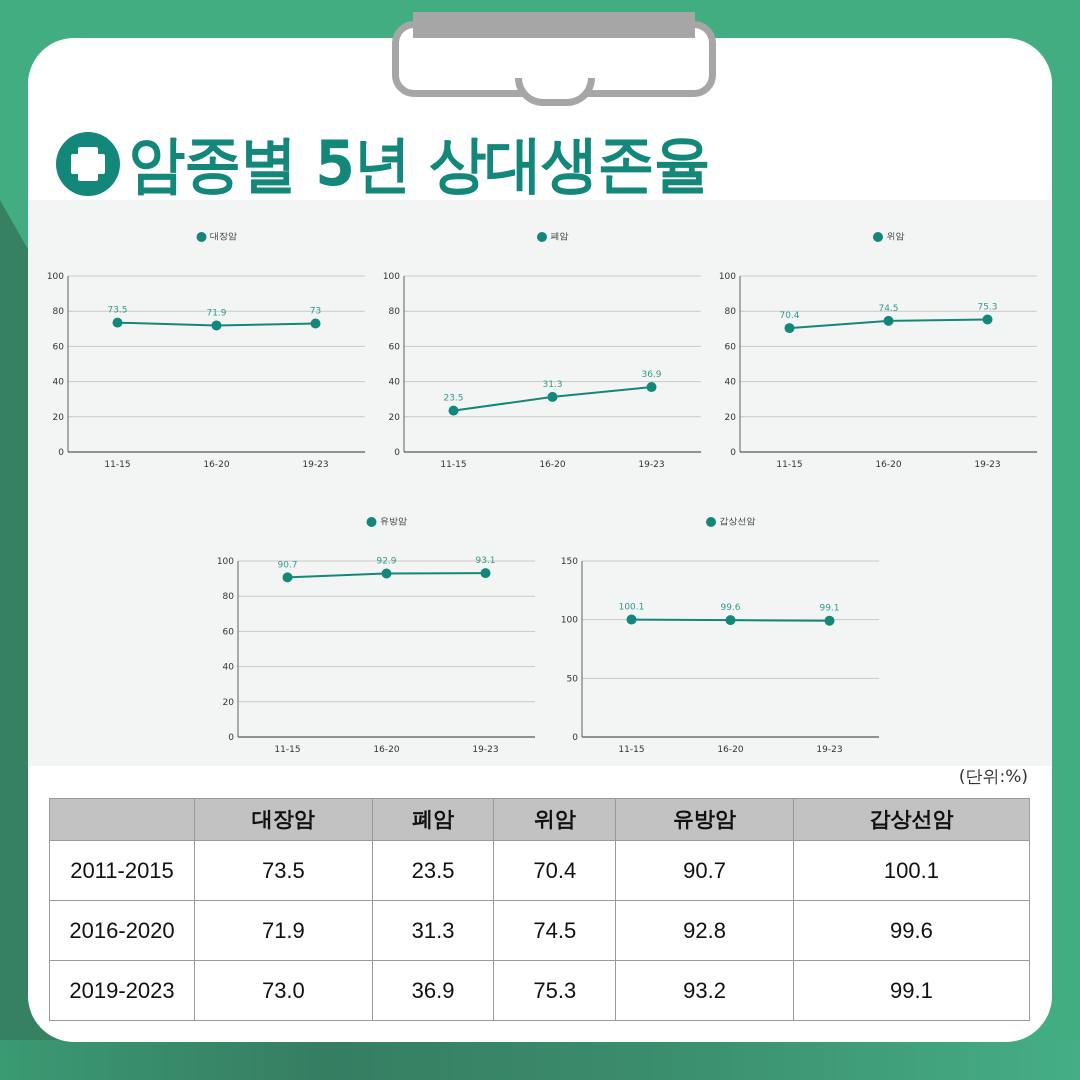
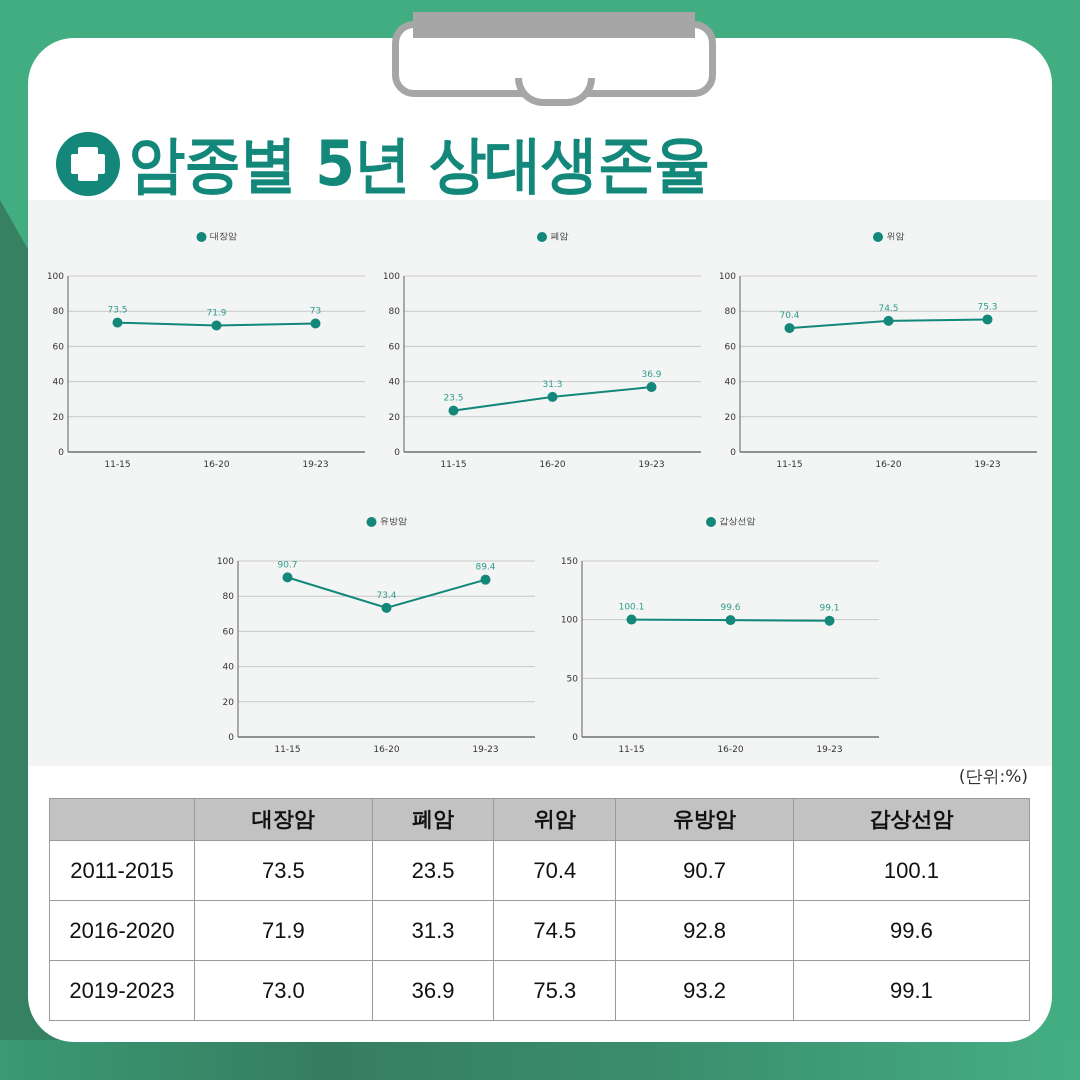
유방암/16-20: 92.9 -> 73.4
유방암/19-23: 93.1 -> 89.4
